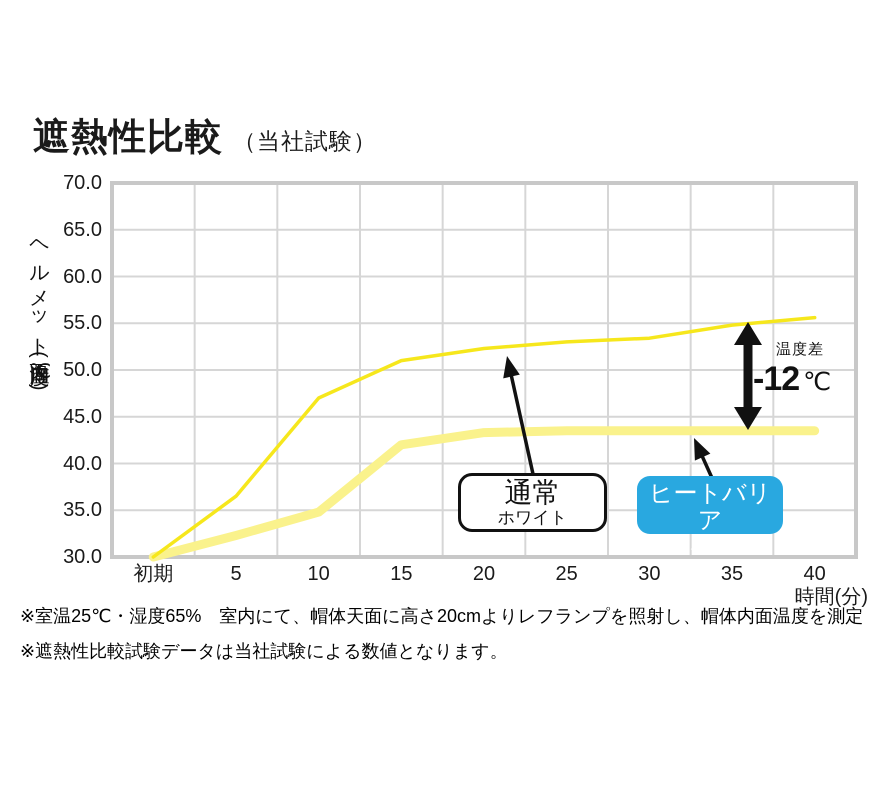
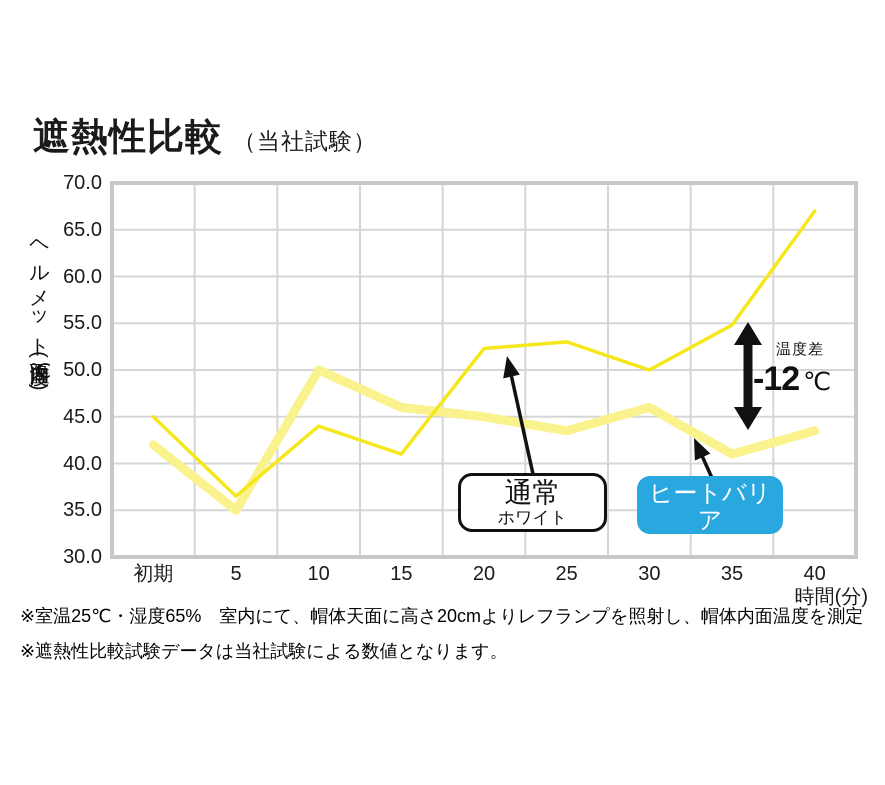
通常ホワイト/初期: 30 -> 45
ヒートバリア遮熱ホワイト/初期: 30 -> 42
ヒートバリア遮熱ホワイト/5: 32 -> 35
通常ホワイト/10: 47 -> 44
ヒートバリア遮熱ホワイト/10: 35 -> 50
通常ホワイト/15: 51 -> 41
ヒートバリア遮熱ホワイト/15: 42 -> 46
ヒートバリア遮熱ホワイト/20: 43 -> 45
通常ホワイト/30: 53 -> 50
ヒートバリア遮熱ホワイト/30: 44 -> 46
ヒートバリア遮熱ホワイト/35: 44 -> 41
通常ホワイト/40: 56 -> 67
